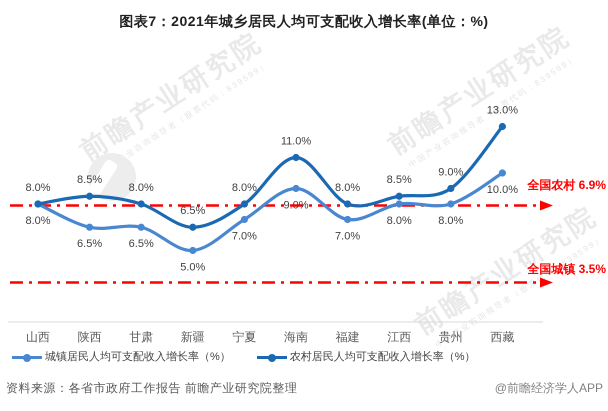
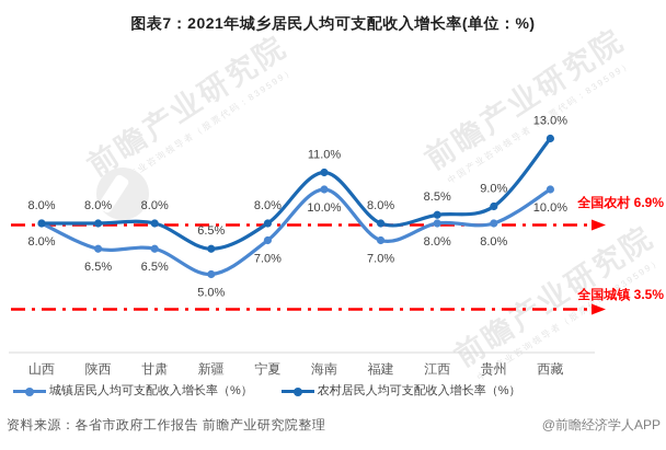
农村居民人均可支配收入增长率（%）/陕西: 8.5% -> 8.0%
城镇居民人均可支配收入增长率（%）/海南: 9.0% -> 10.0%
